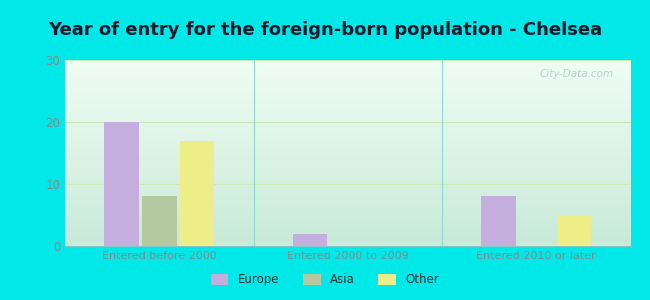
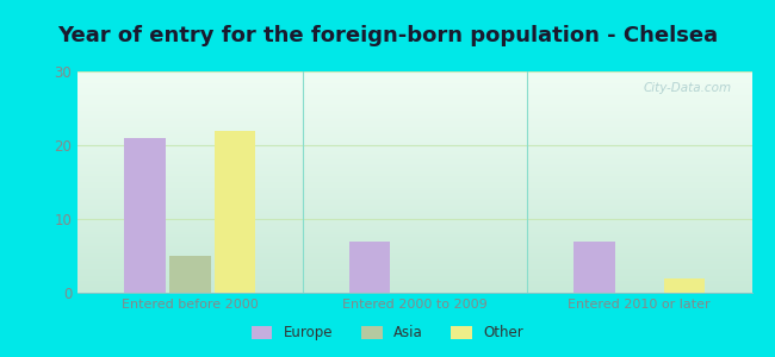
Europe/Entered before 2000: 20 -> 21
Asia/Entered before 2000: 8 -> 5
Other/Entered before 2000: 17 -> 22
Europe/Entered 2000 to 2009: 2 -> 7
Europe/Entered 2010 or later: 8 -> 7
Other/Entered 2010 or later: 5 -> 2
